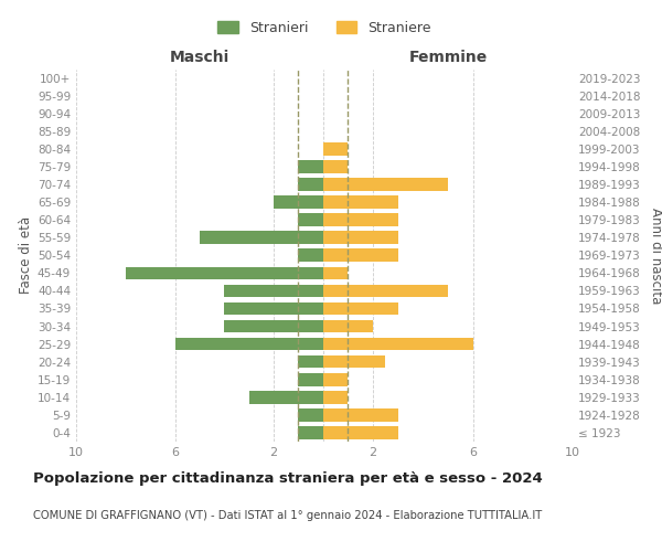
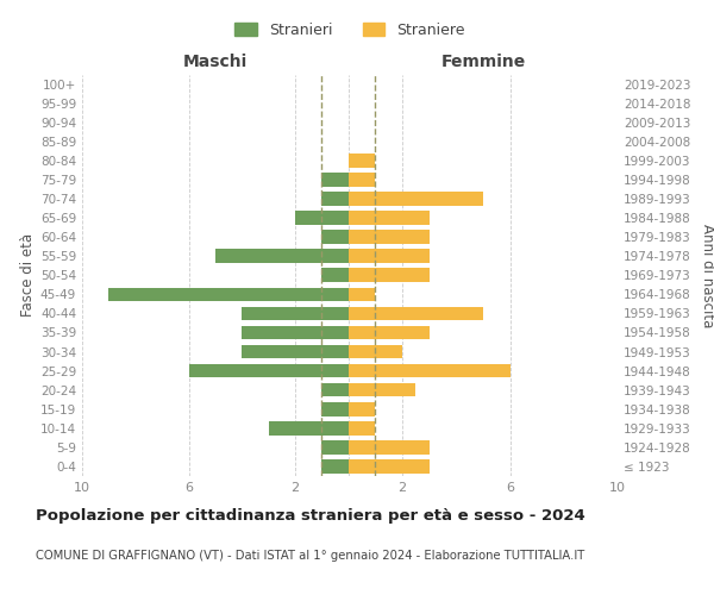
Maschi/45-49: 8 -> 9
